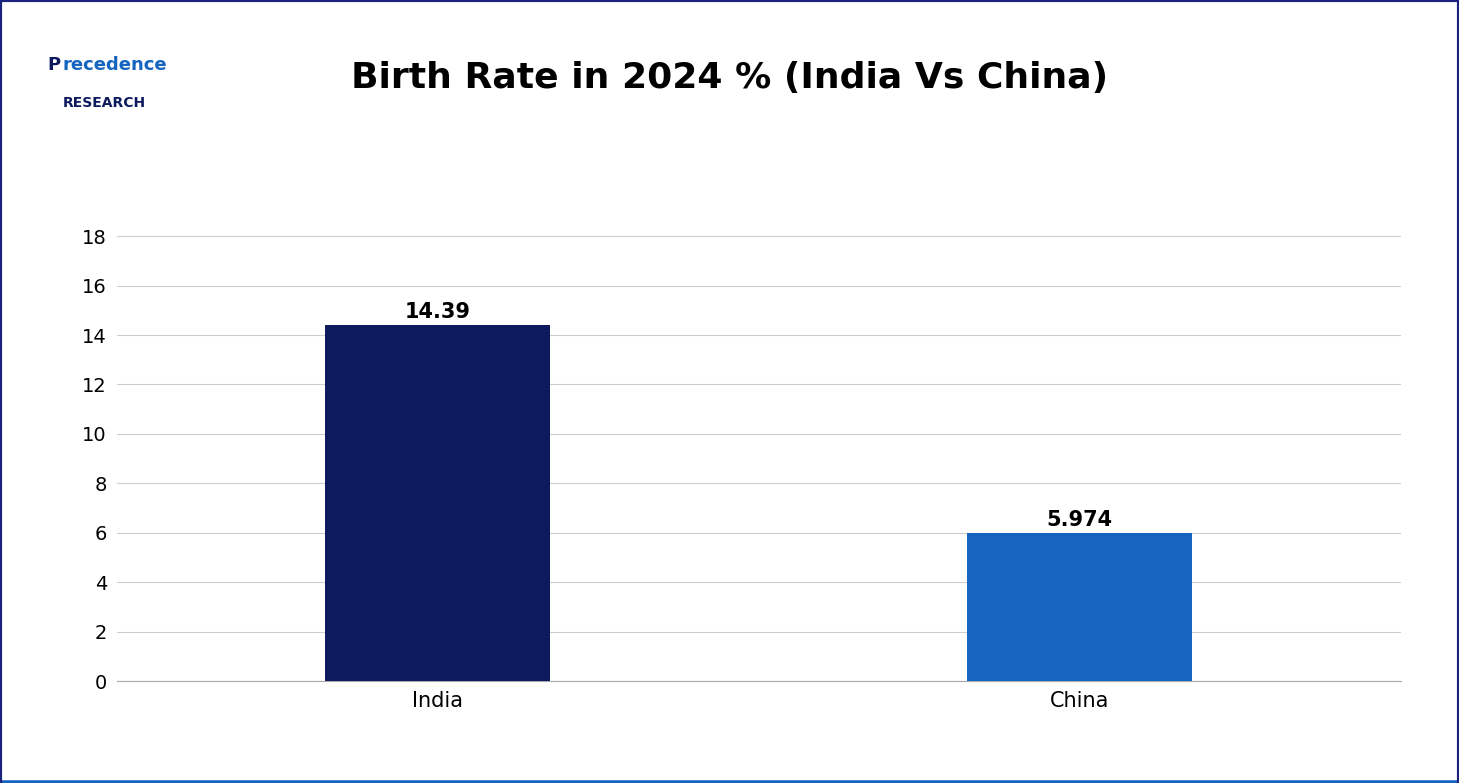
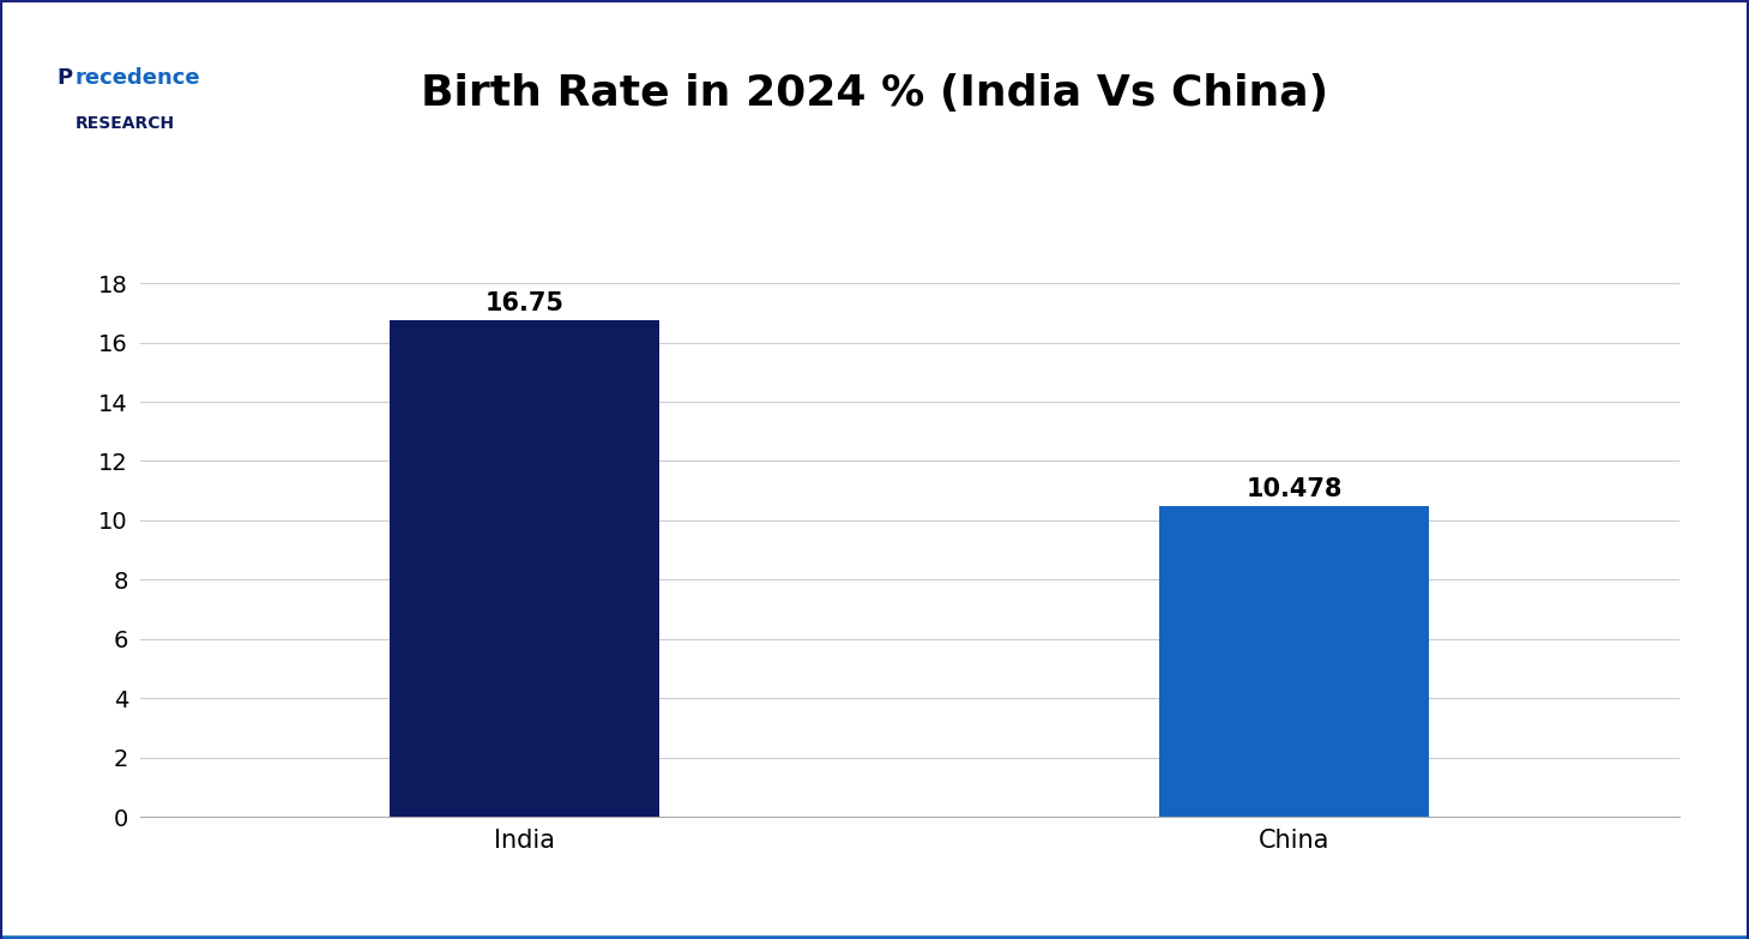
India: 14.39 -> 16.75
China: 5.974 -> 10.478
